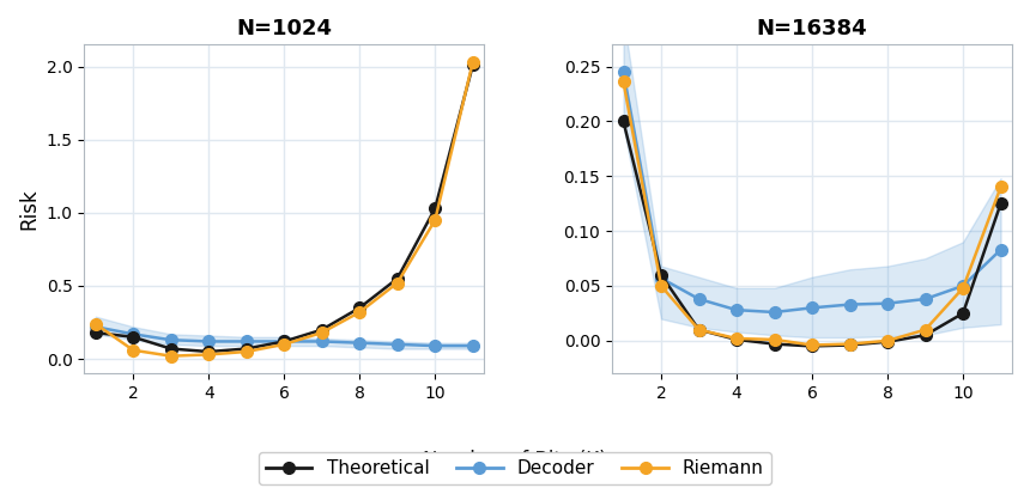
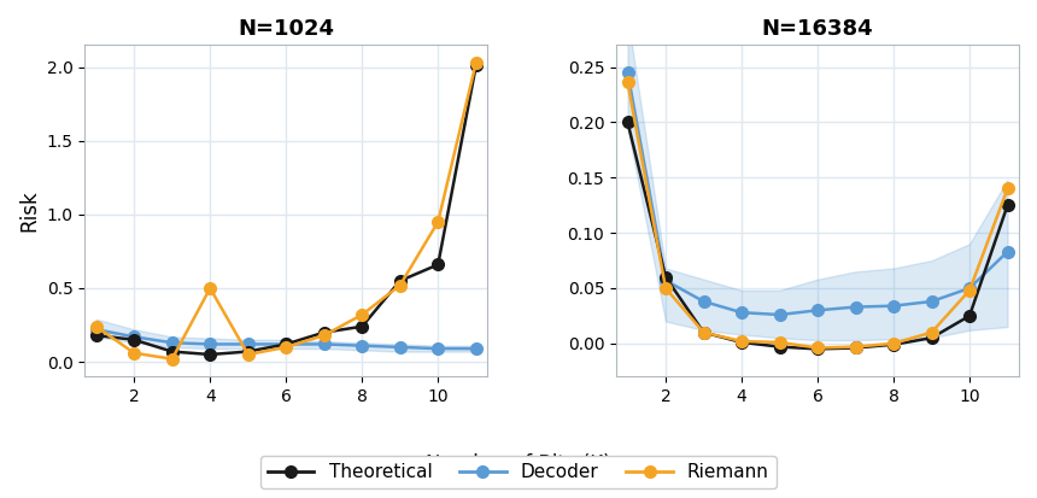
N=1024/Riemann/4: 0.03 -> 0.50
N=1024/Theoretical/8: 0.35 -> 0.24
N=1024/Theoretical/10: 1.03 -> 0.66
